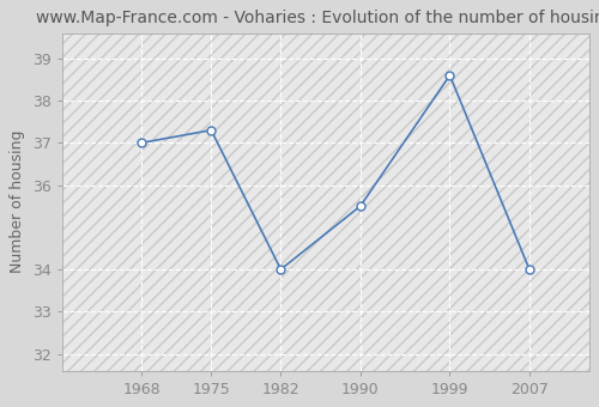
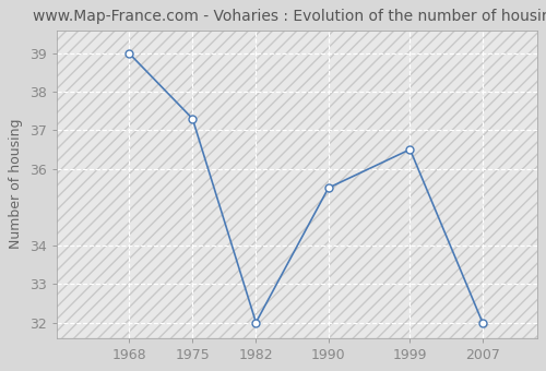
1968: 37.0 -> 39.0
1982: 34.0 -> 32.0
1999: 38.6 -> 36.5
2007: 34.0 -> 32.0
